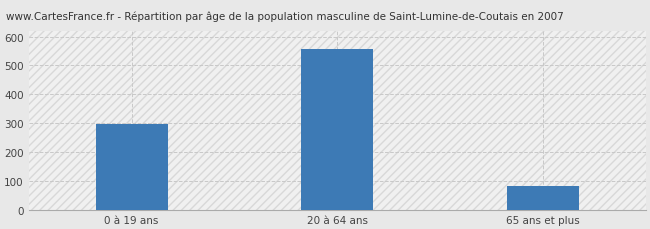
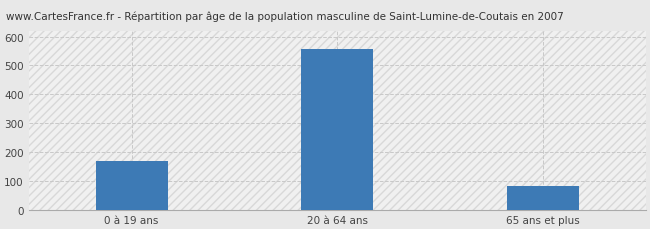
0 à 19 ans: 297 -> 170
